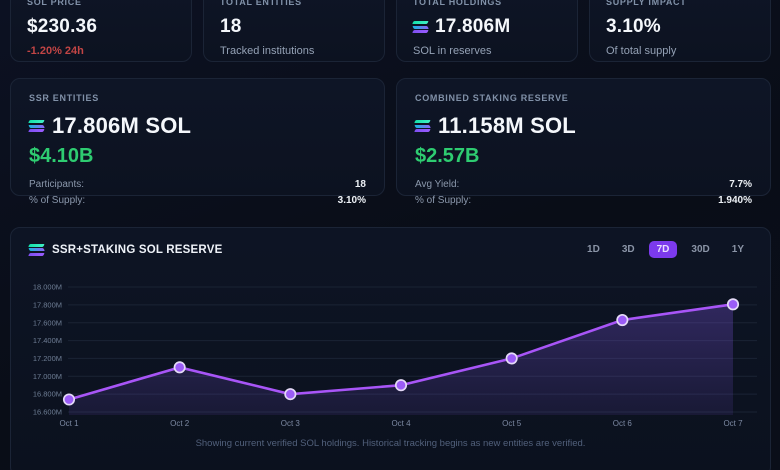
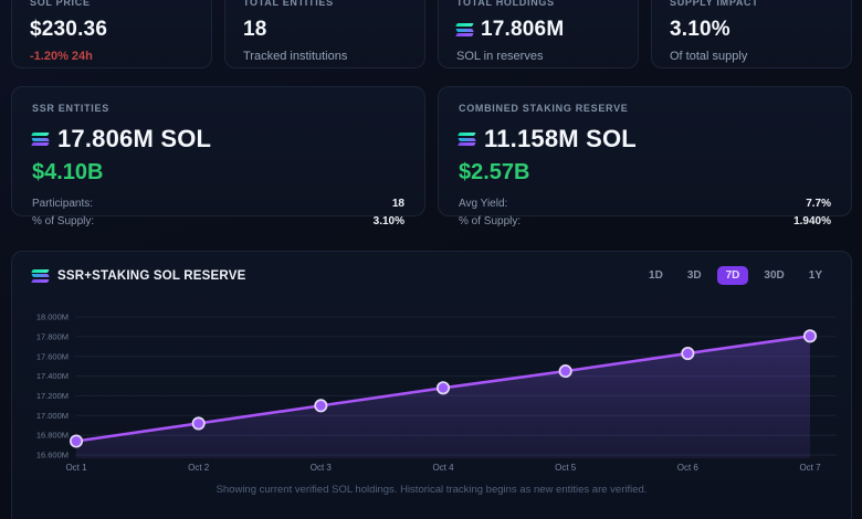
Oct 2: 17.1M -> 16.9M
Oct 3: 16.8M -> 17.1M
Oct 4: 16.9M -> 17.3M
Oct 5: 17.2M -> 17.4M
